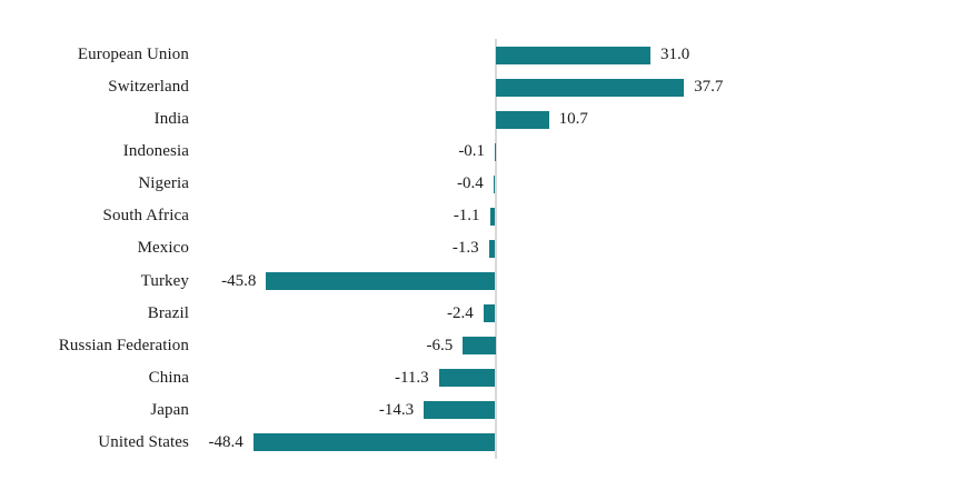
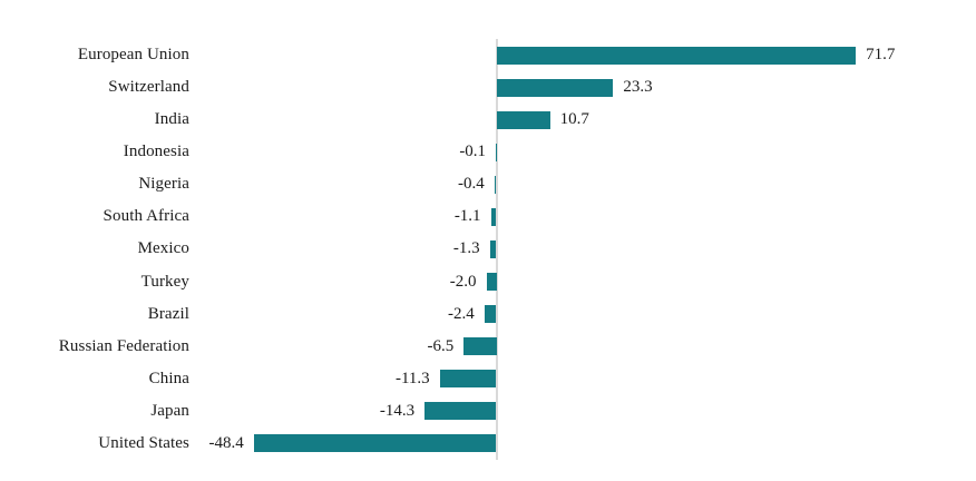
European Union: 31.0 -> 71.7
Switzerland: 37.7 -> 23.3
Turkey: -45.8 -> -2.0
